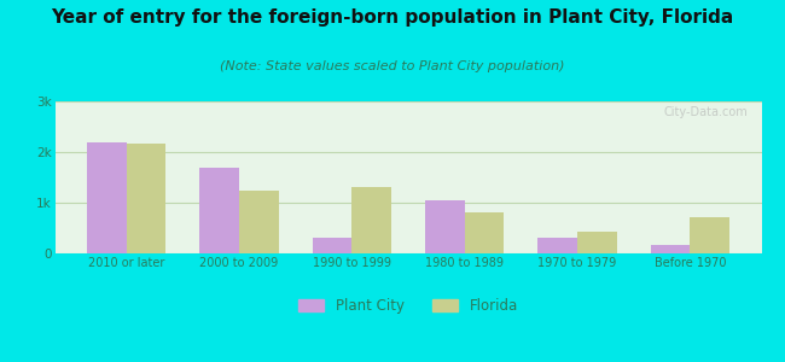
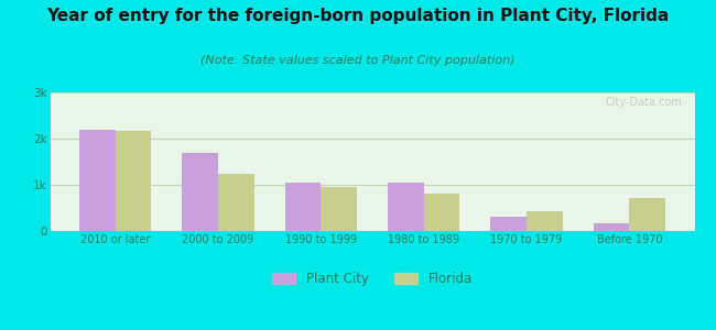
Plant City/1990 to 1999: 0.30k -> 1.05k
Florida/1990 to 1999: 1.30k -> 0.96k
